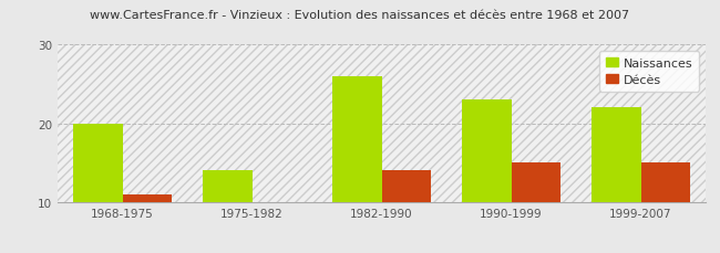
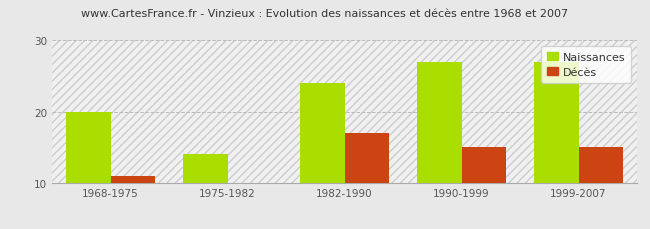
Naissances/1982-1990: 26 -> 24
Décès/1982-1990: 14 -> 17
Naissances/1990-1999: 23 -> 27
Naissances/1999-2007: 22 -> 27
